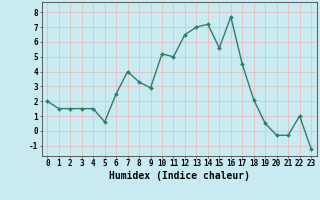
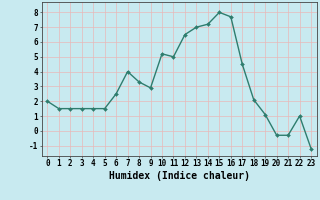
5: 0.6 -> 1.5
15: 5.6 -> 8.0
19: 0.5 -> 1.1
